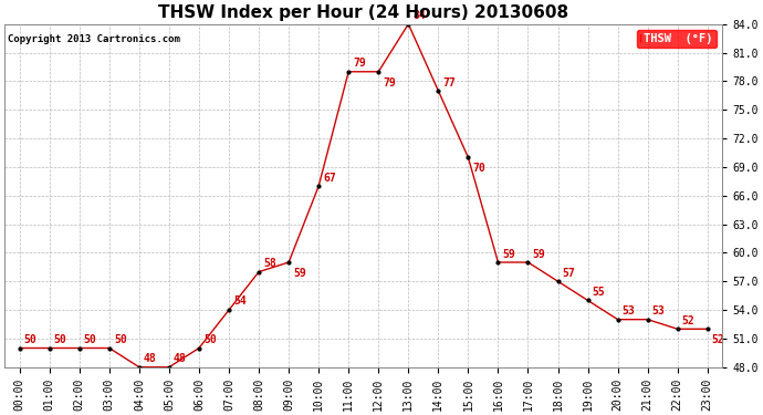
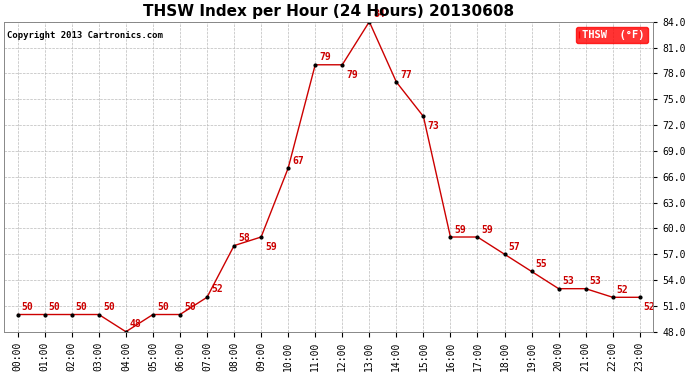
05:00: 48 -> 50
07:00: 54 -> 52
15:00: 70 -> 73
